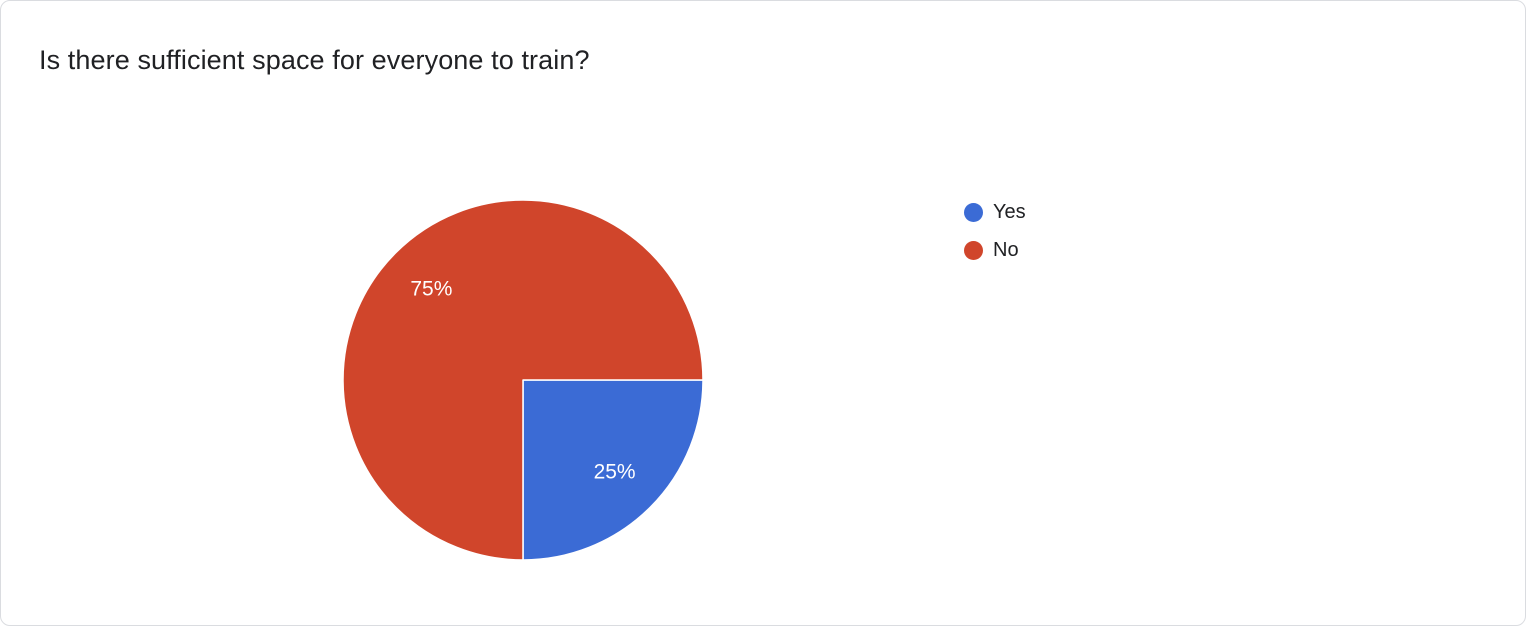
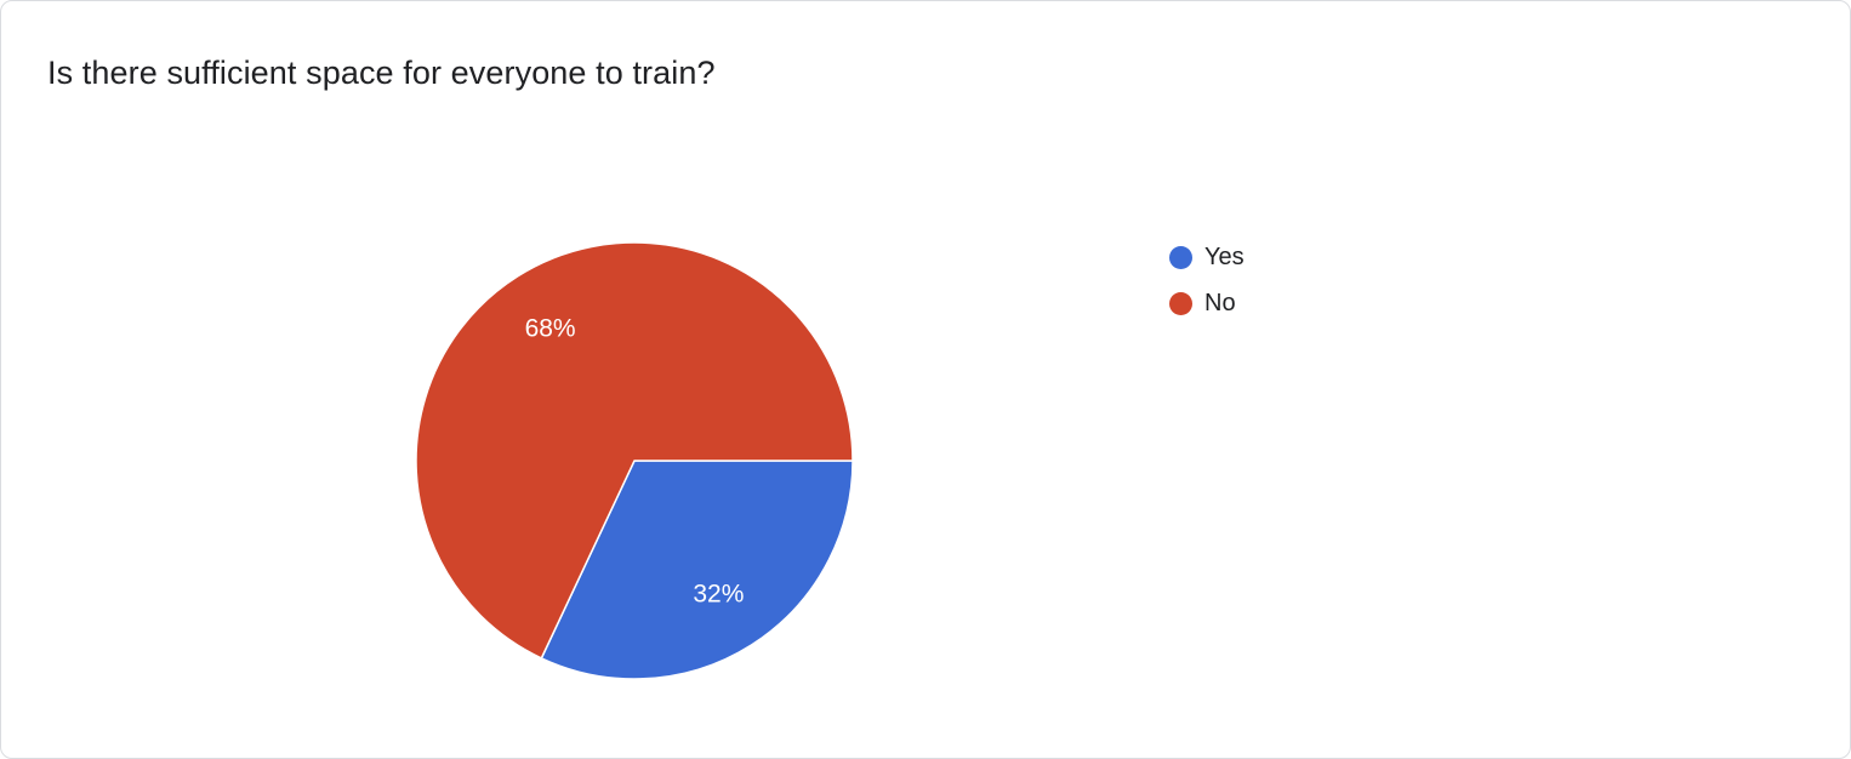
Yes: 25% -> 32%
No: 75% -> 68%
